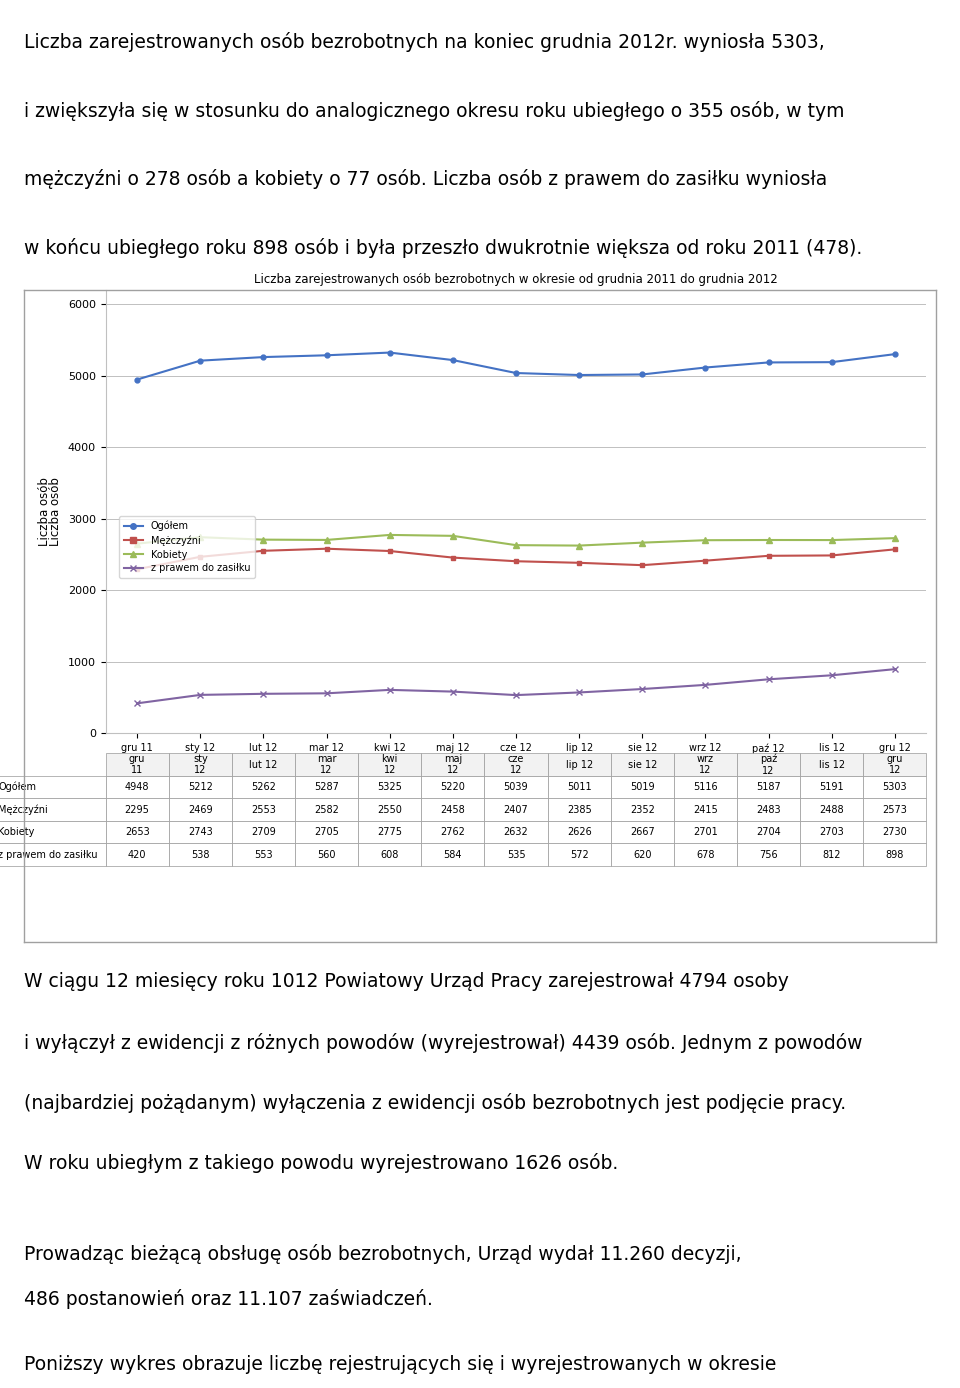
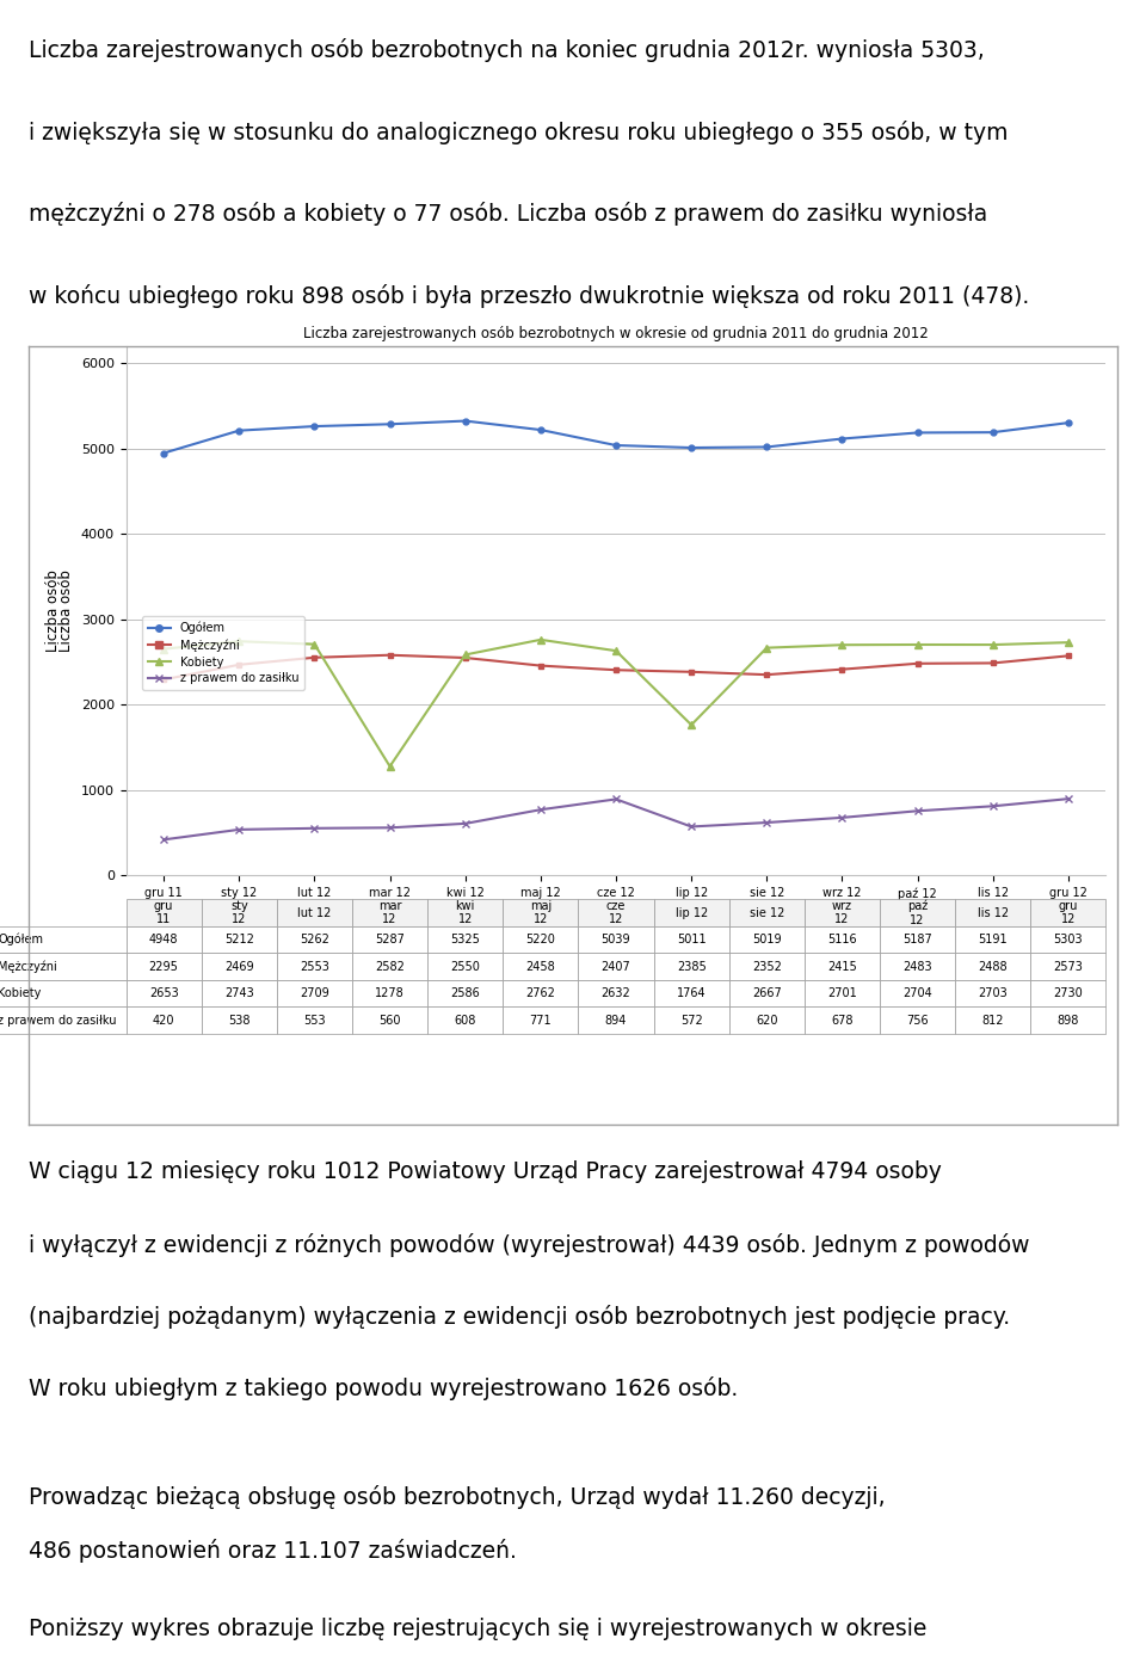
Kobiety/mar 12: 2705 -> 1278
Kobiety/kwi 12: 2775 -> 2586
z prawem do zasiłku/maj 12: 584 -> 771
z prawem do zasiłku/cze 12: 535 -> 894
Kobiety/lip 12: 2626 -> 1764
